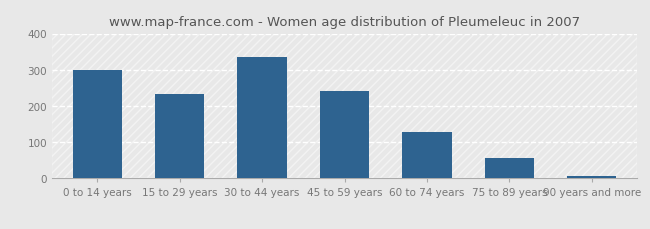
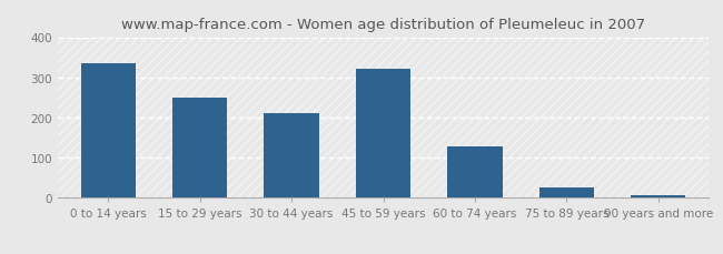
0 to 14 years: 298 -> 335
15 to 29 years: 233 -> 250
30 to 44 years: 335 -> 210
45 to 59 years: 240 -> 320
75 to 89 years: 57 -> 25
